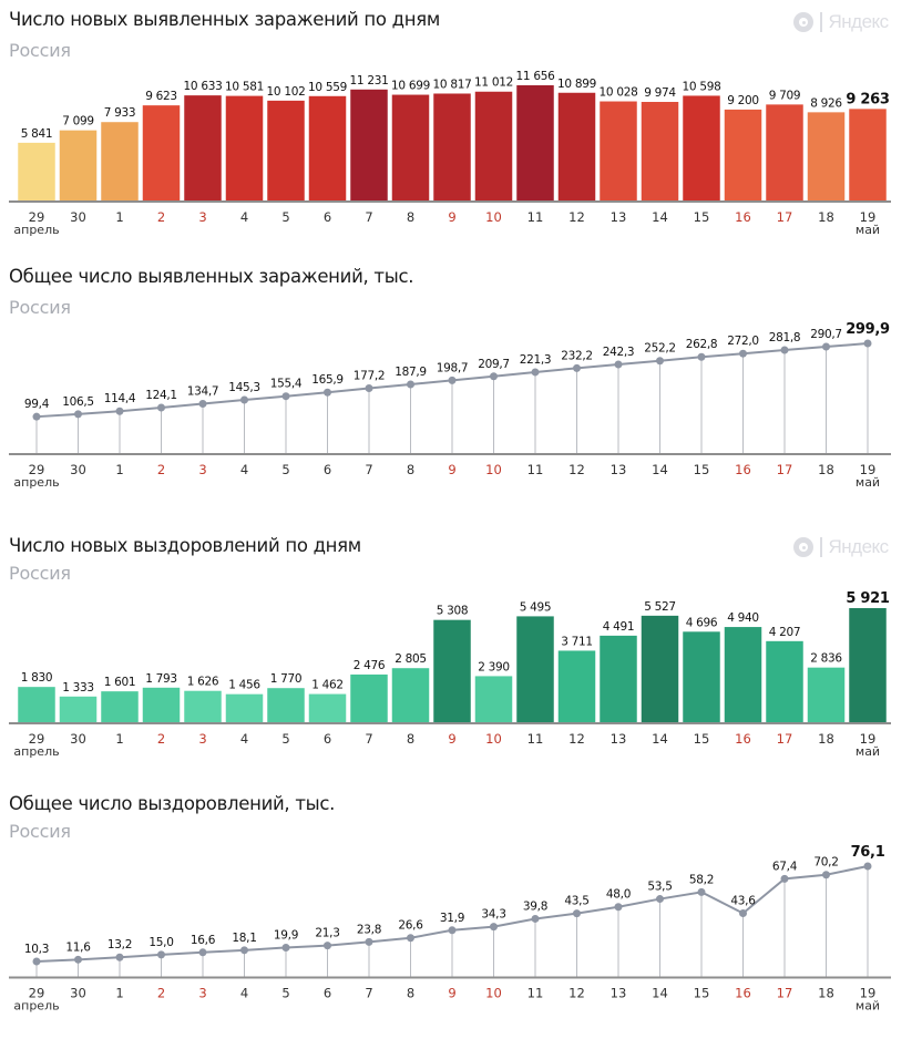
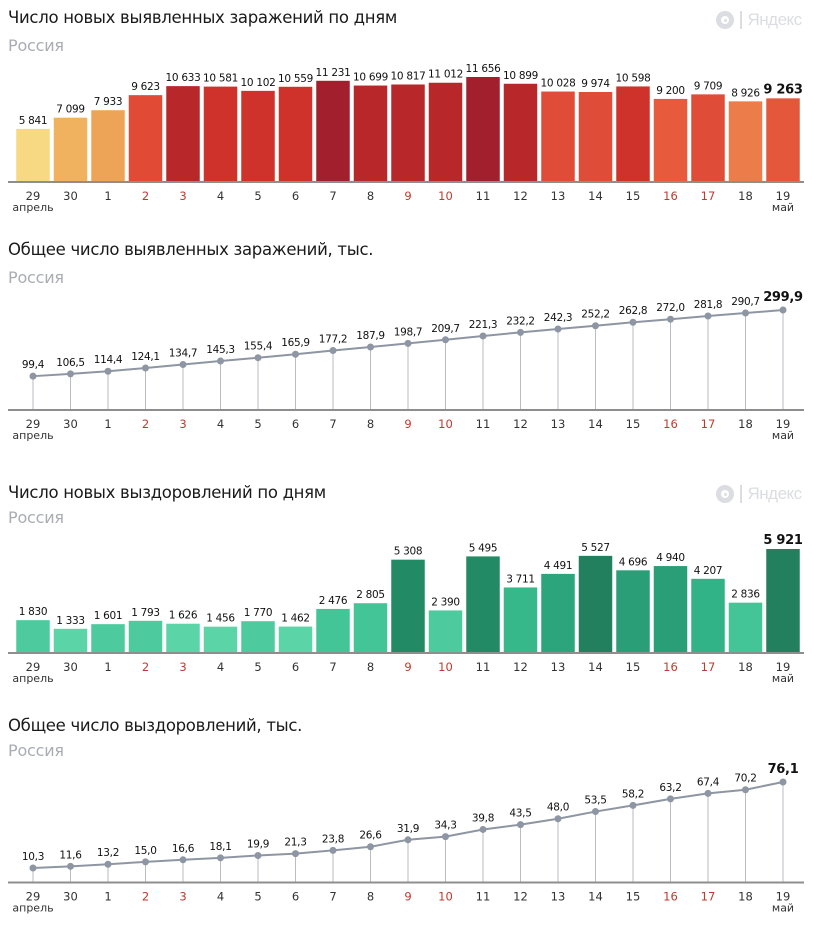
Общее число выздоровлений, тыс./16: 43,6 -> 63,2
